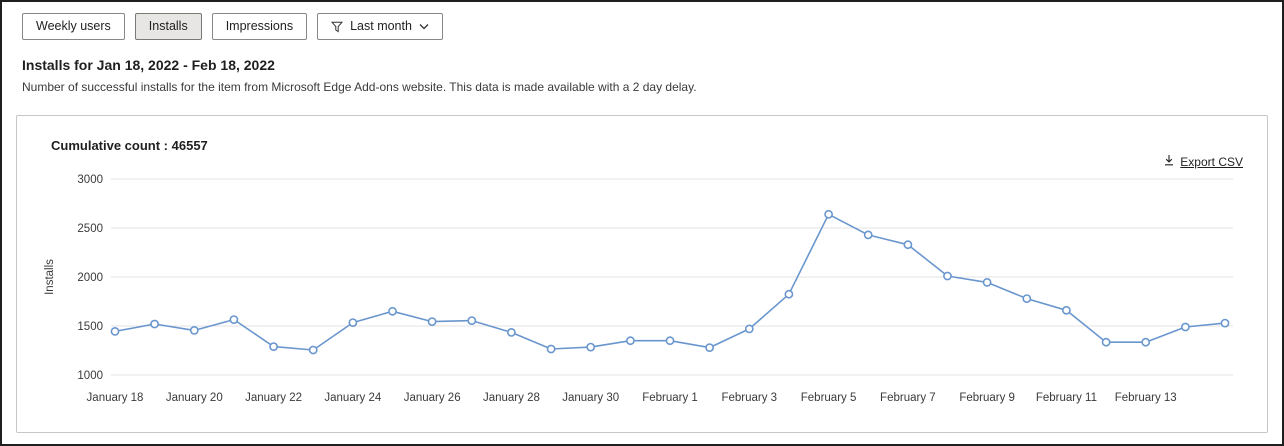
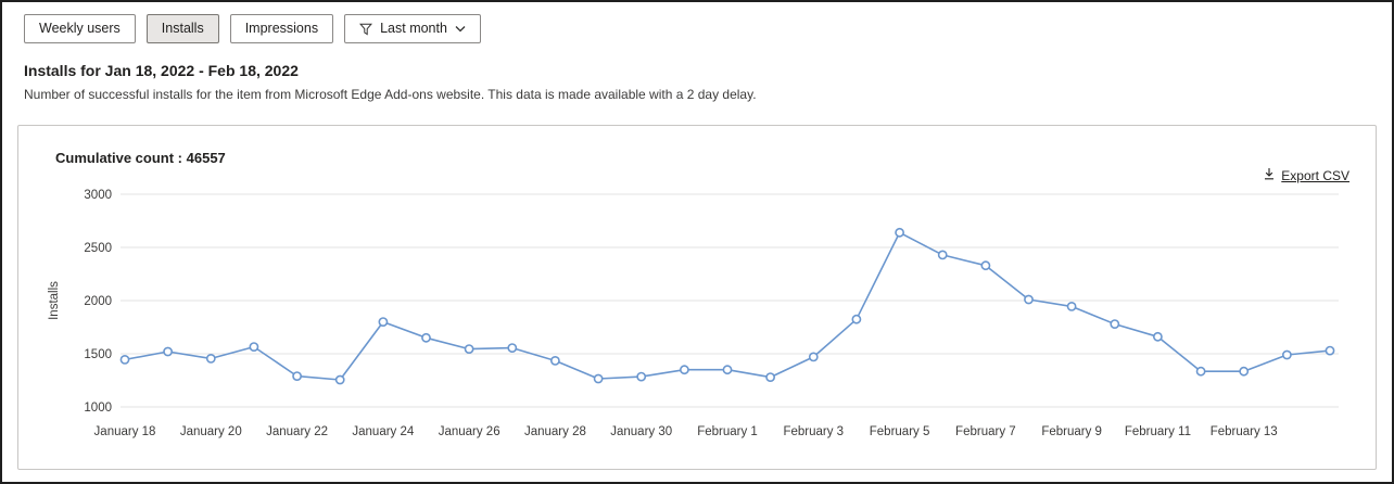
January 24: 1500 -> 1800
